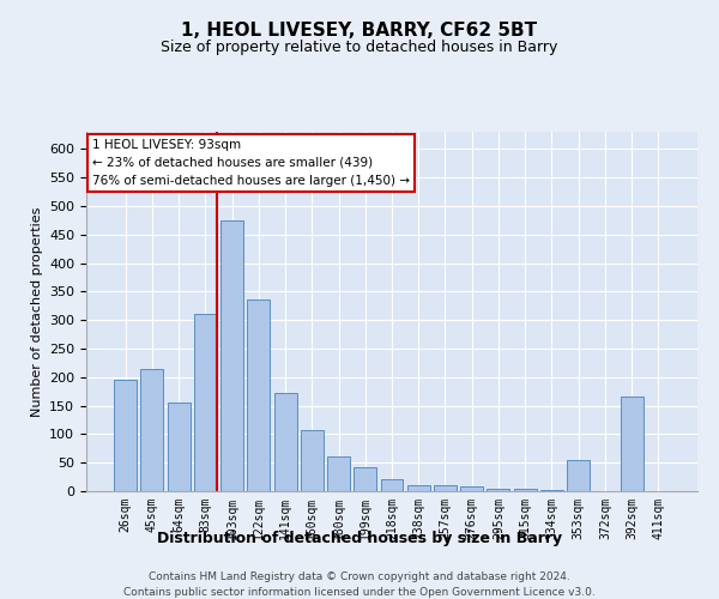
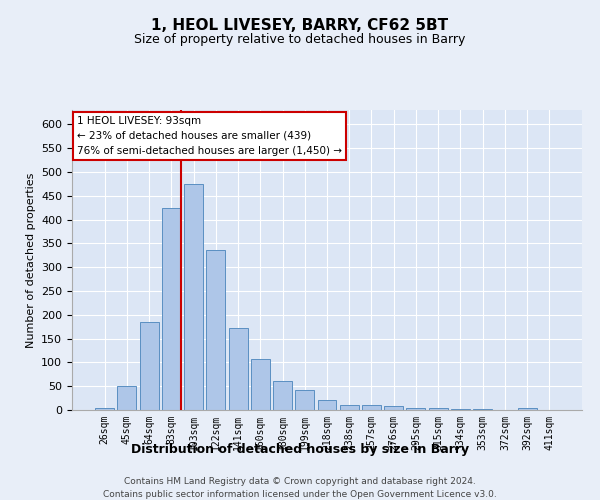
26sqm: 195 -> 5
45sqm: 215 -> 50
64sqm: 155 -> 185
83sqm: 310 -> 425
353sqm: 55 -> 2
392sqm: 165 -> 5
